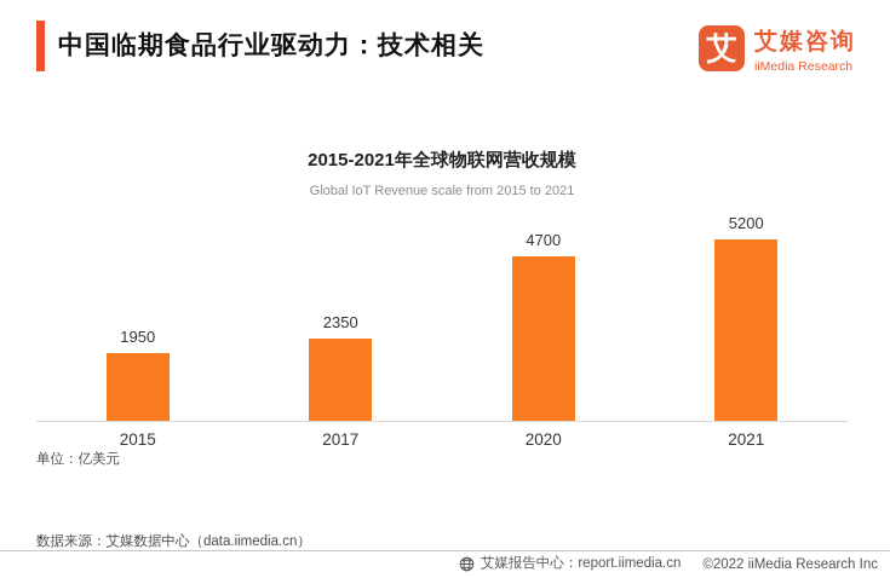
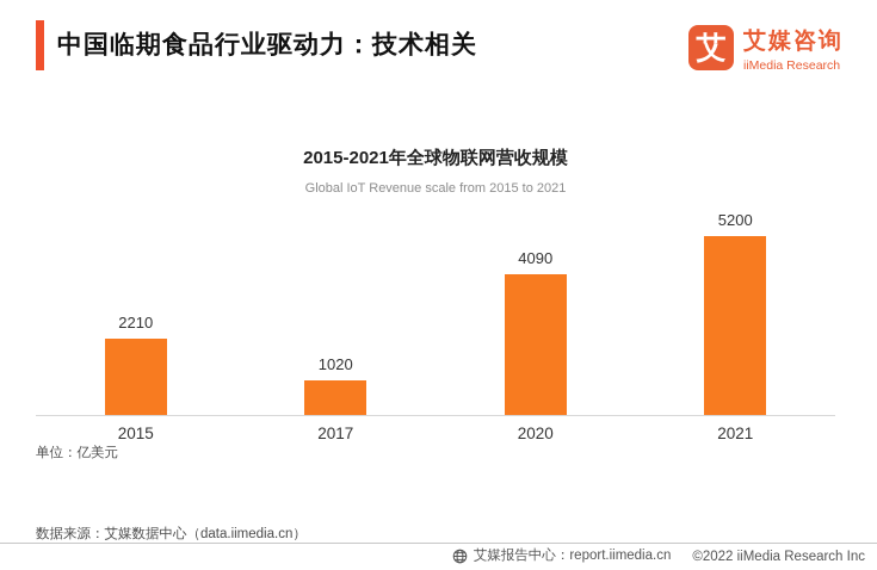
2015: 1950 -> 2210
2017: 2350 -> 1020
2020: 4700 -> 4090
